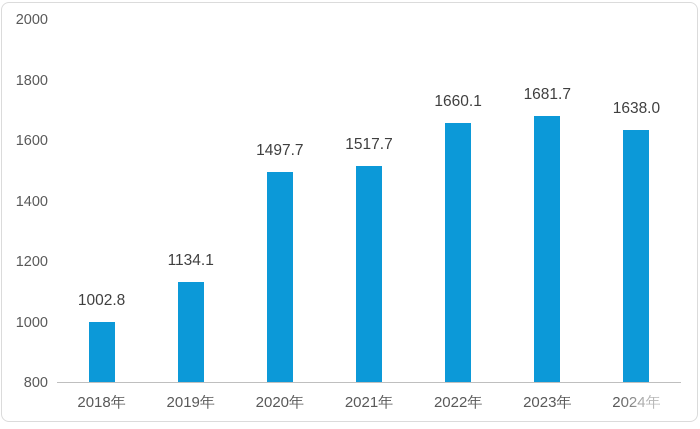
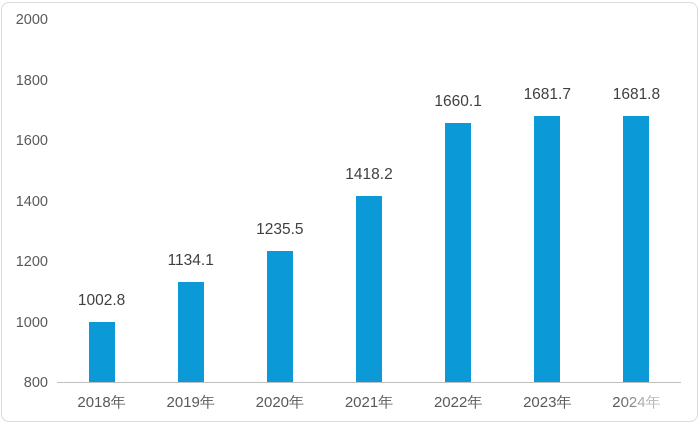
2020年: 1497.7 -> 1235.5
2021年: 1517.7 -> 1418.2
2024年: 1638.0 -> 1681.8
